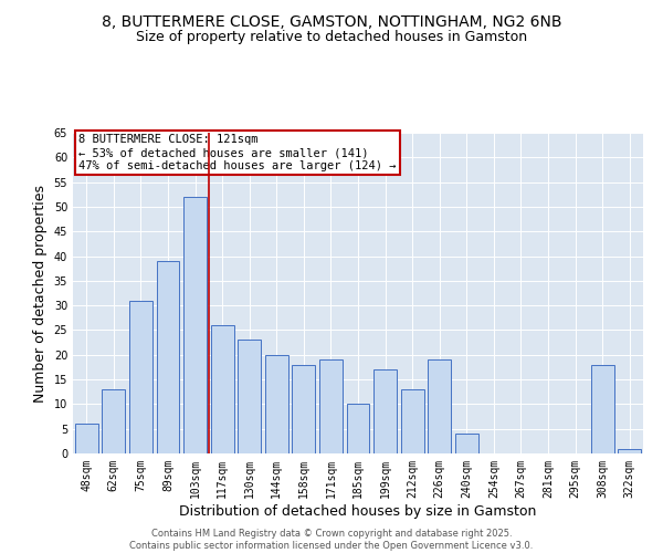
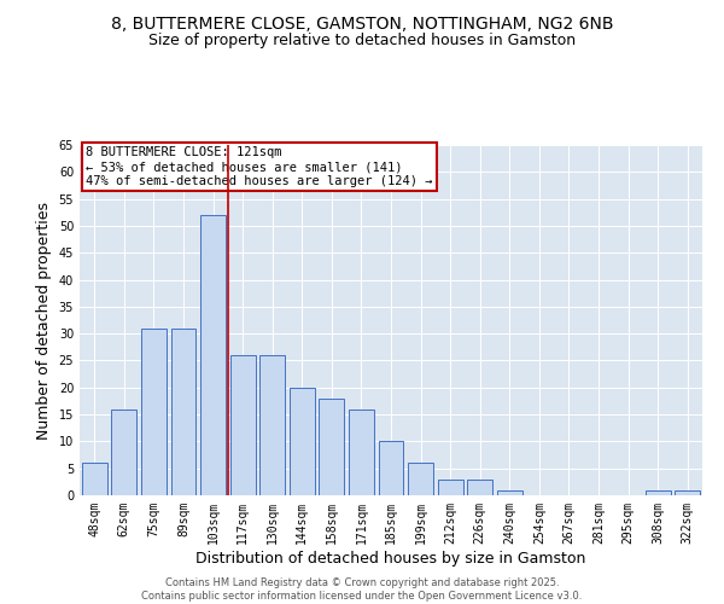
62sqm: 13 -> 16
89sqm: 39 -> 31
130sqm: 23 -> 26
171sqm: 19 -> 16
199sqm: 17 -> 6
212sqm: 13 -> 3
226sqm: 19 -> 3
240sqm: 4 -> 1
308sqm: 18 -> 1
